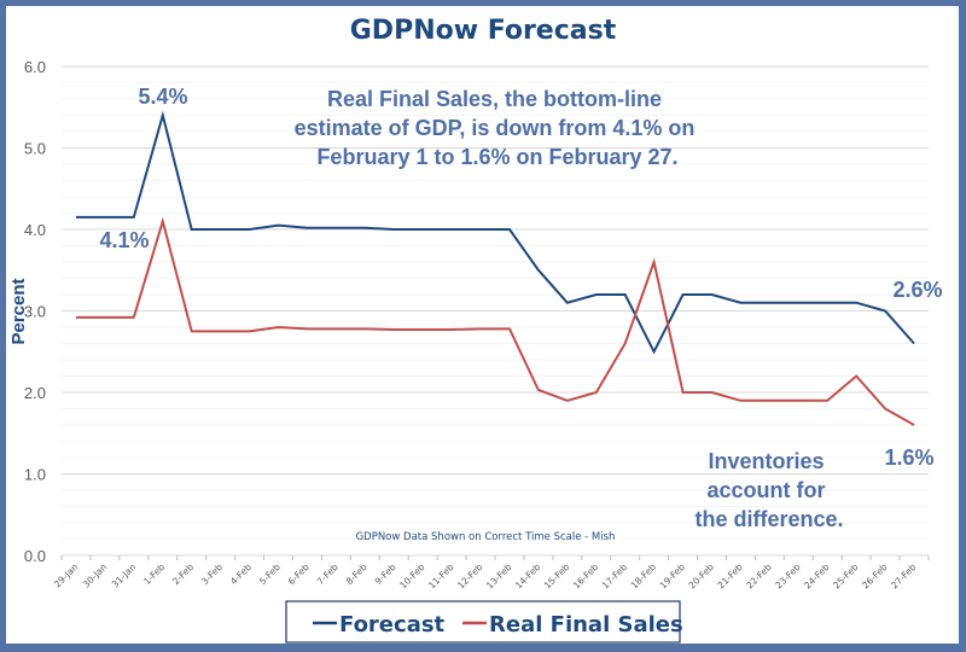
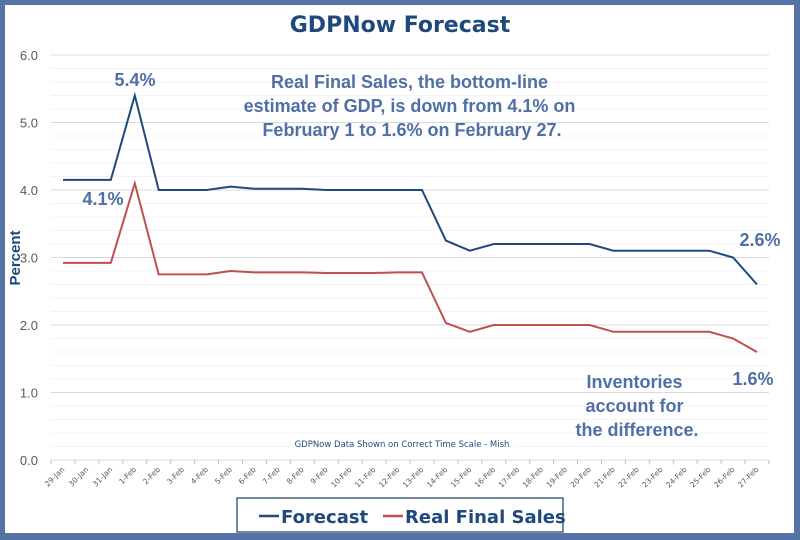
Forecast/14-Feb: 3.5 -> 3.2
Real Final Sales/17-Feb: 2.6 -> 2.0
Forecast/18-Feb: 2.5 -> 3.2
Real Final Sales/18-Feb: 3.6 -> 2.0
Real Final Sales/25-Feb: 2.2 -> 1.9
